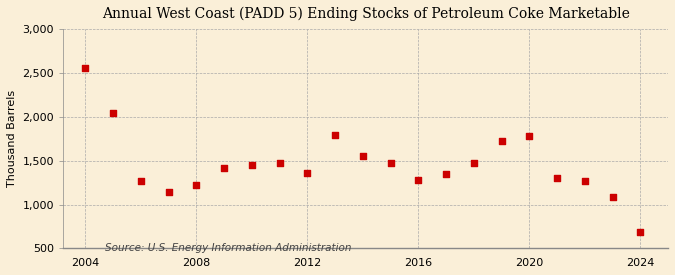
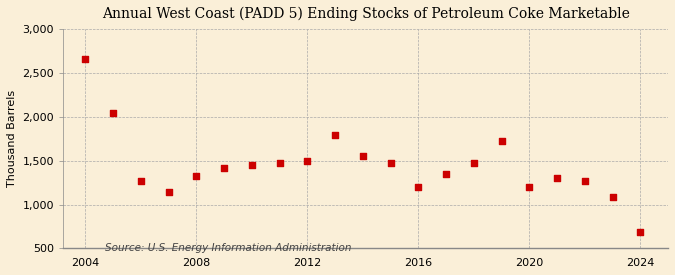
2004: 2,560 -> 2,660
2008: 1,220 -> 1,330
2012: 1,360 -> 1,500
2016: 1,280 -> 1,200
2020: 1,780 -> 1,200
